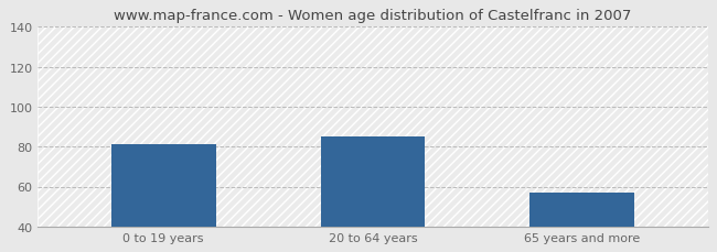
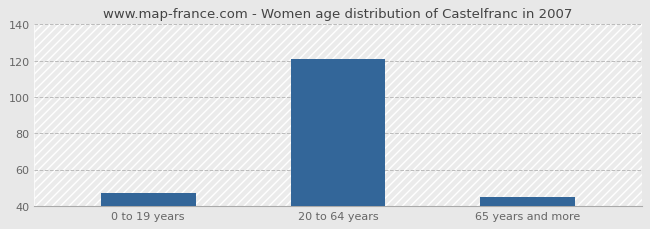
0 to 19 years: 81 -> 47
20 to 64 years: 85 -> 121
65 years and more: 57 -> 45
